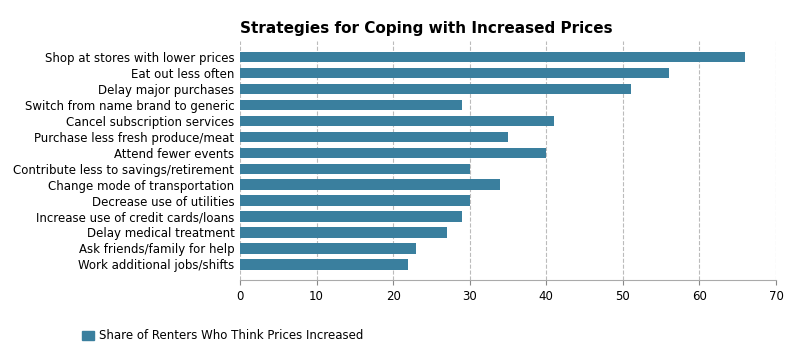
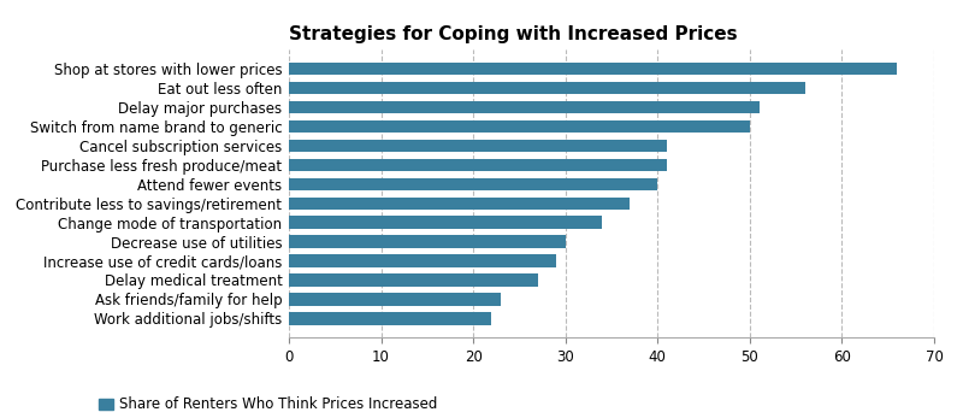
Switch from name brand to generic: 29 -> 50
Purchase less fresh produce/meat: 35 -> 41
Contribute less to savings/retirement: 30 -> 37
